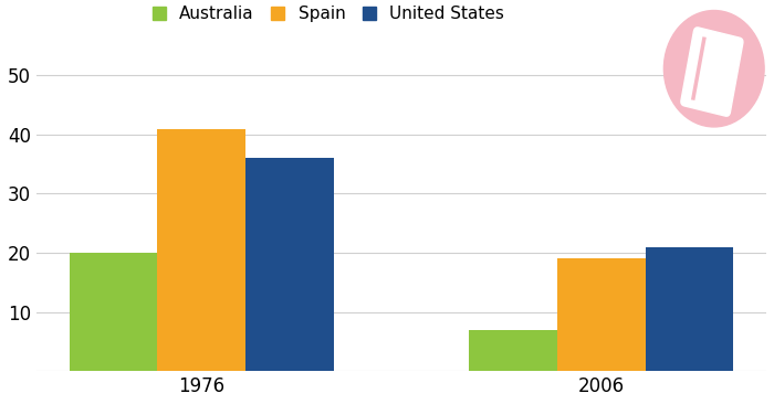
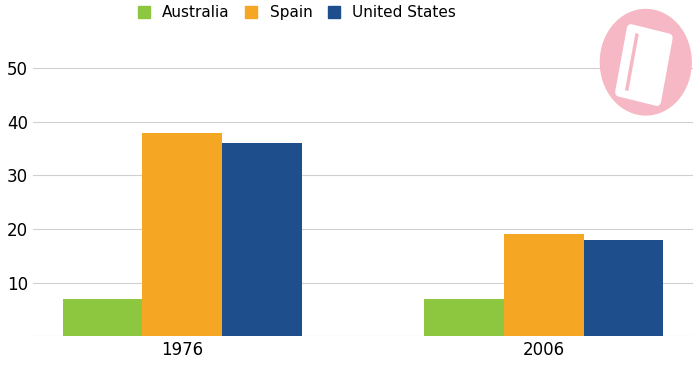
Australia/1976: 20 -> 7
Spain/1976: 41 -> 38
United States/2006: 21 -> 18
